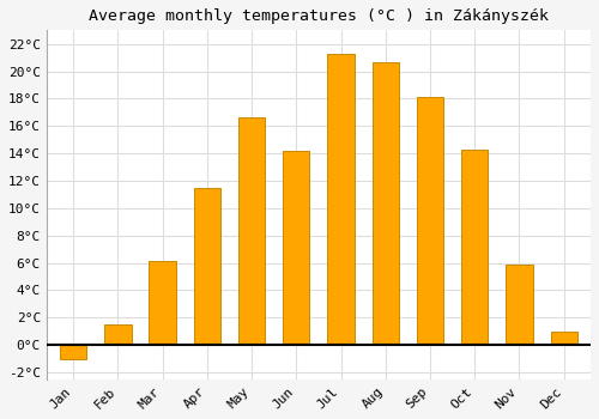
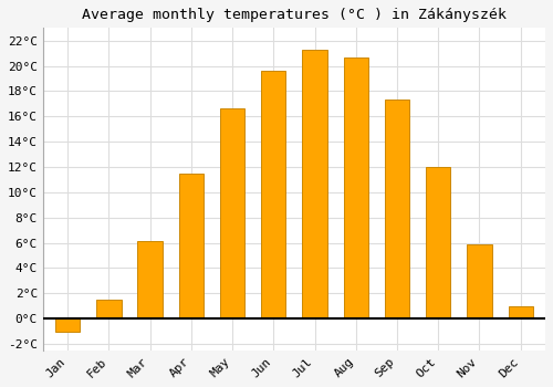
Jun: 14.2°C -> 19.6°C
Sep: 18.1°C -> 17.3°C
Oct: 14.3°C -> 12.0°C
